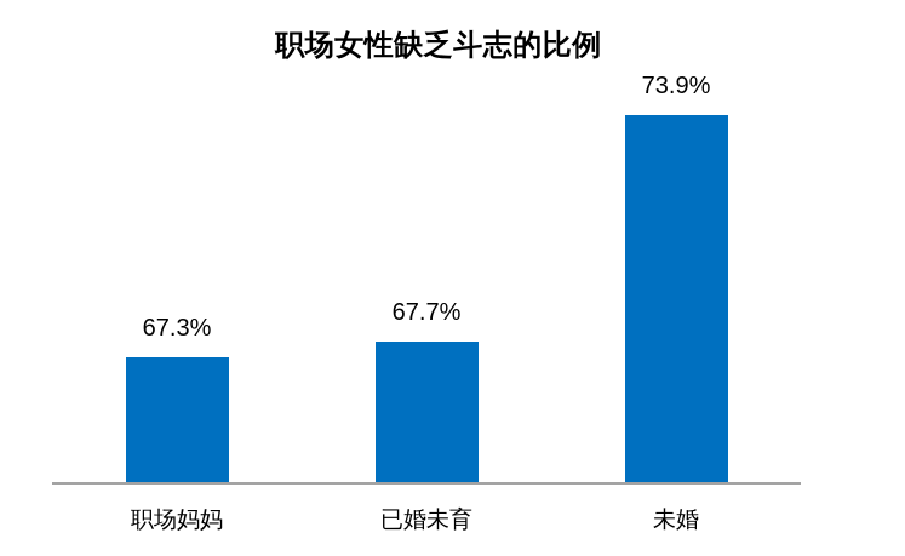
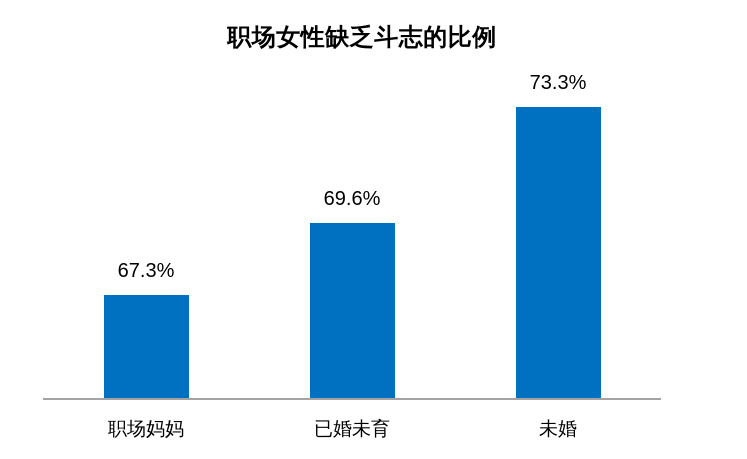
已婚未育: 67.7% -> 69.6%
未婚: 73.9% -> 73.3%
